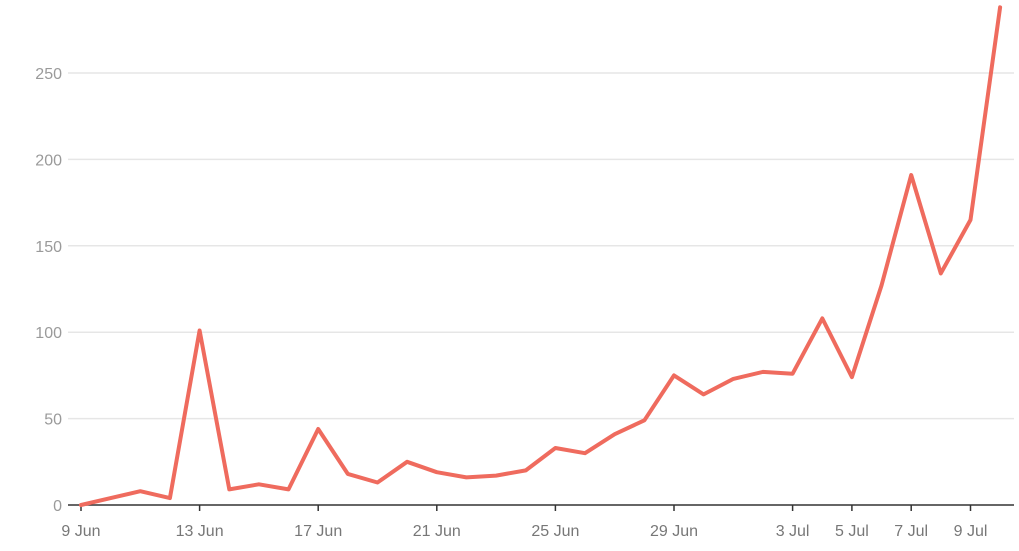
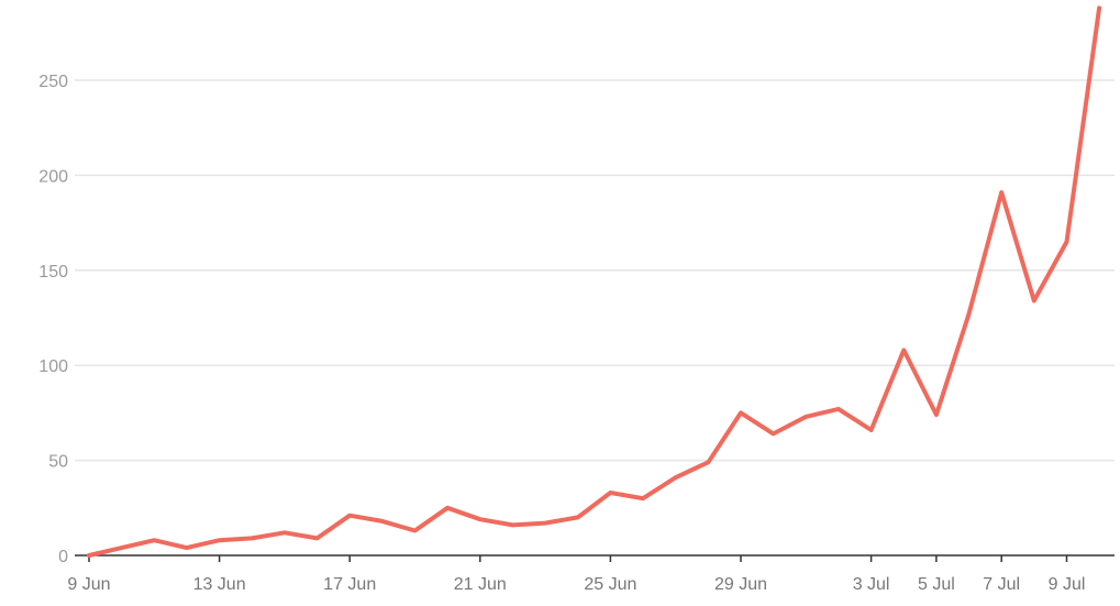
13 Jun: 101 -> 8
17 Jun: 44 -> 21
3 Jul: 76 -> 66
